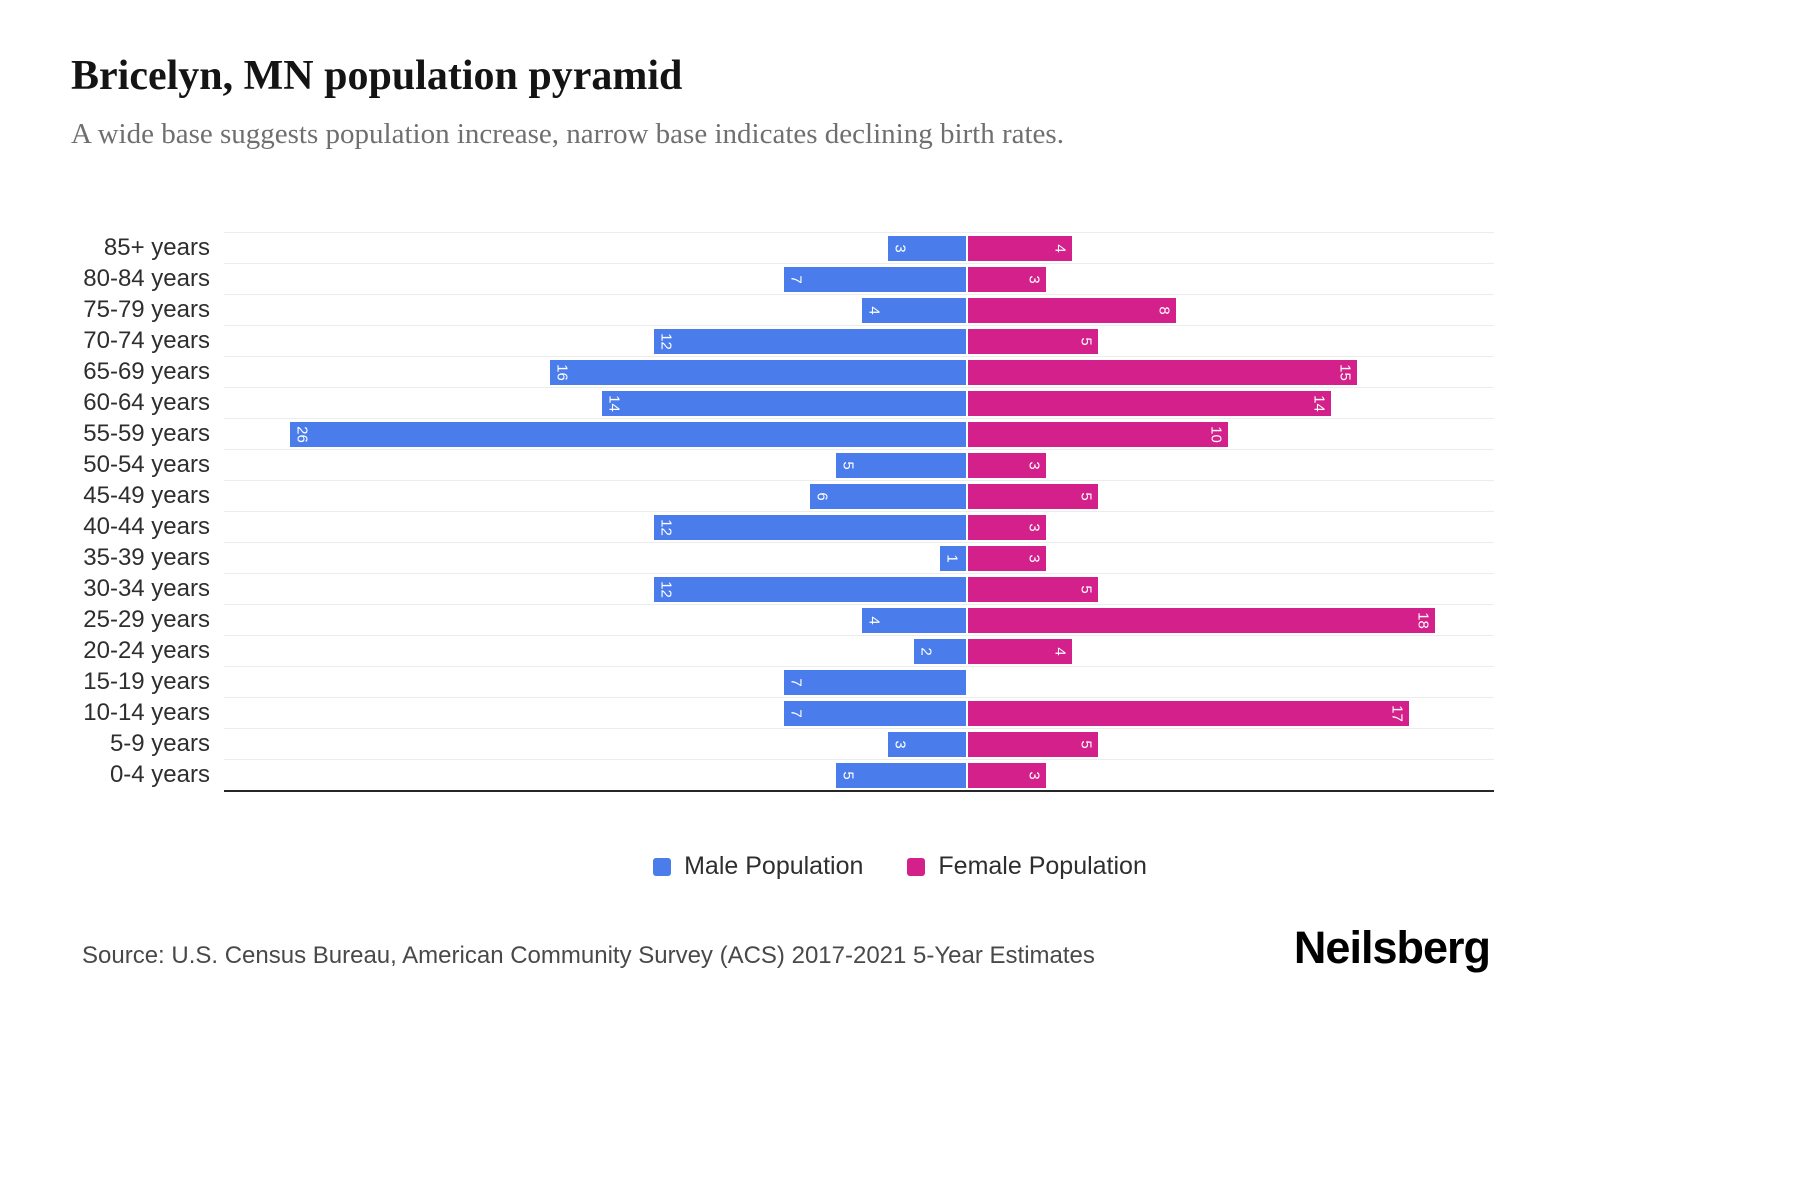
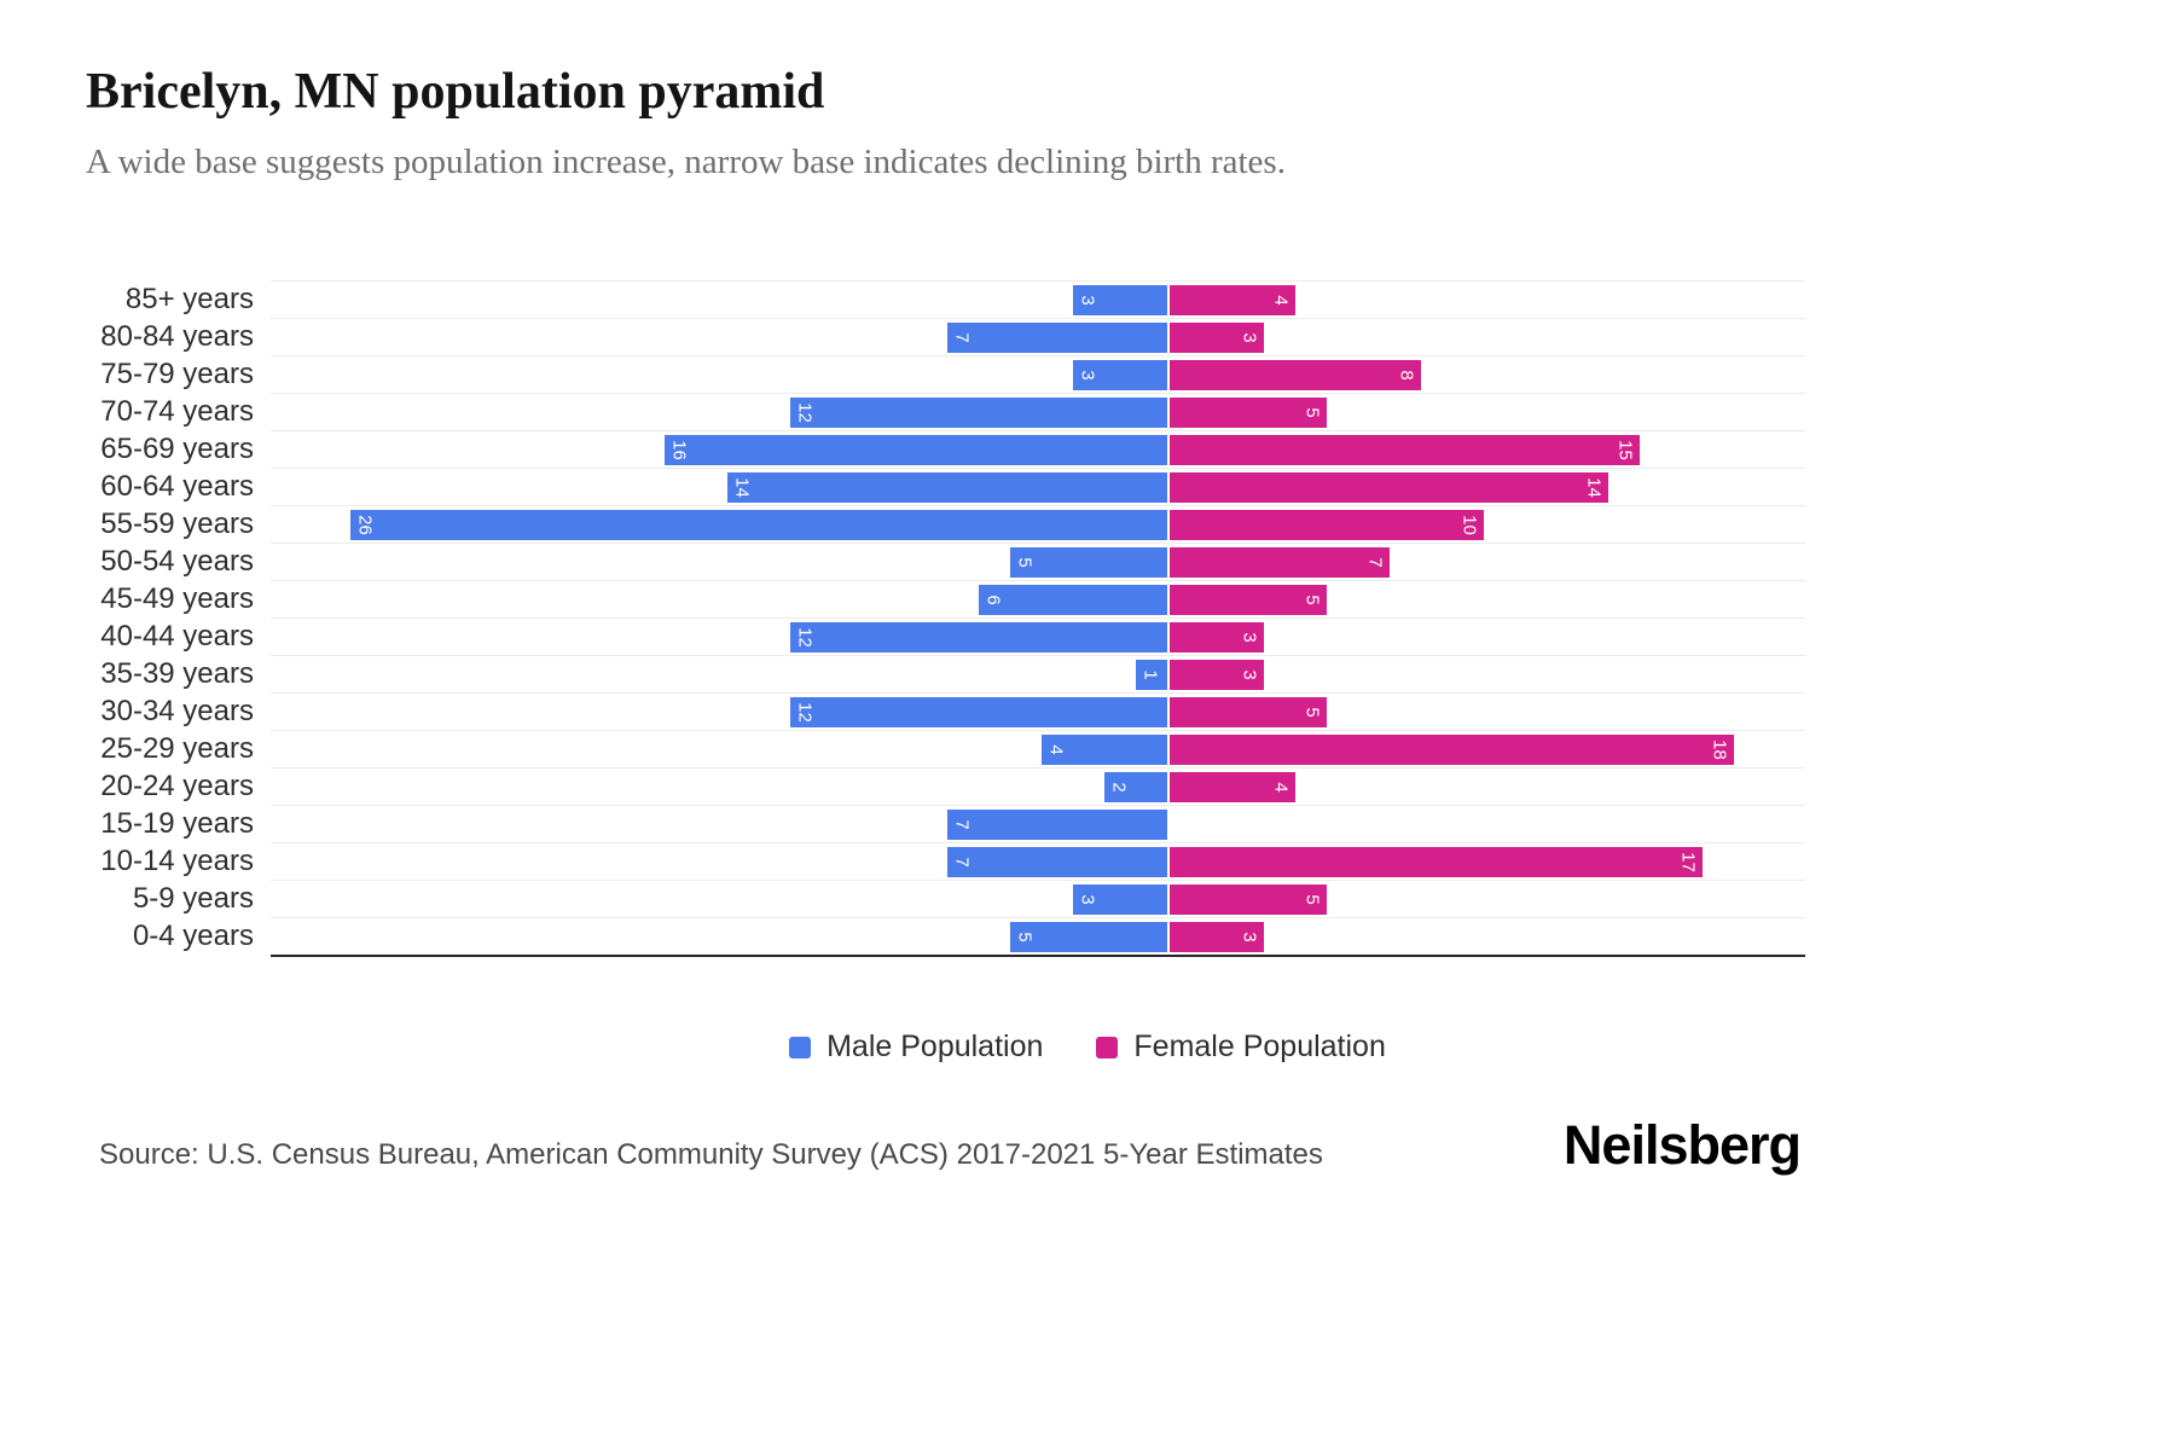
Male Population/75-79 years: 4 -> 3
Female Population/50-54 years: 3 -> 7
